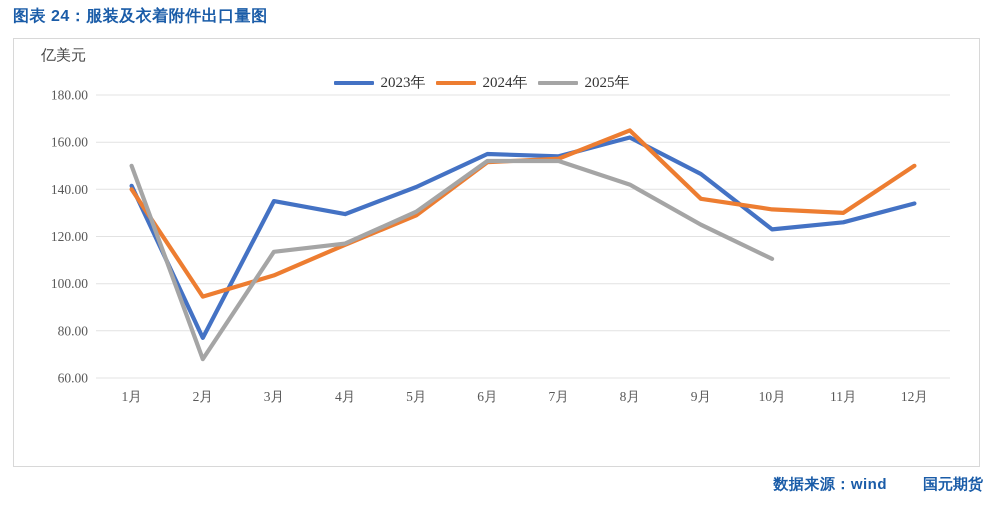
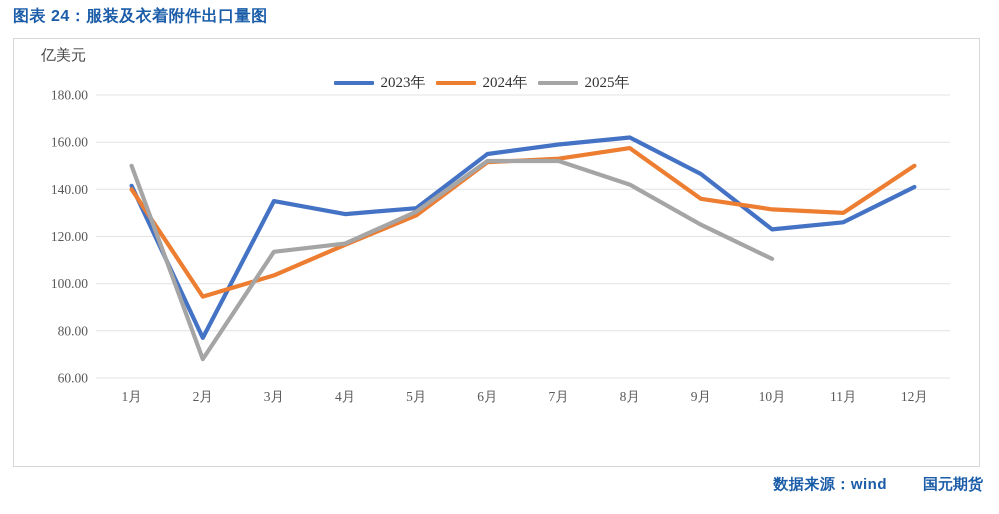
2023年/5月: 141 -> 132
2023年/7月: 154 -> 159
2024年/8月: 165 -> 158
2023年/12月: 134 -> 141
